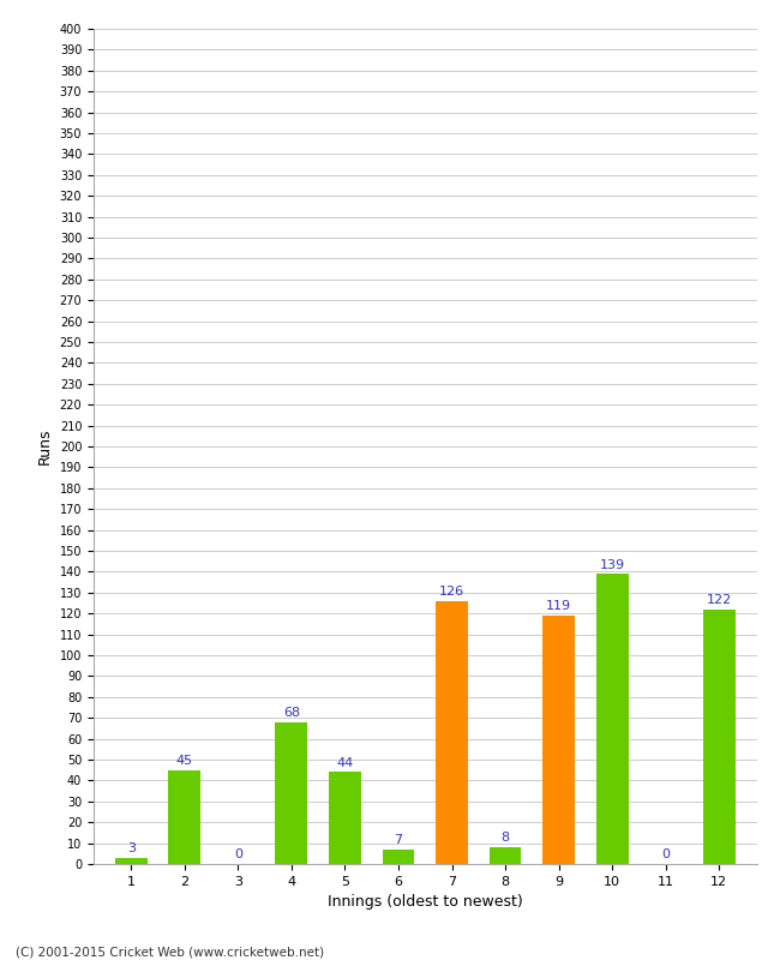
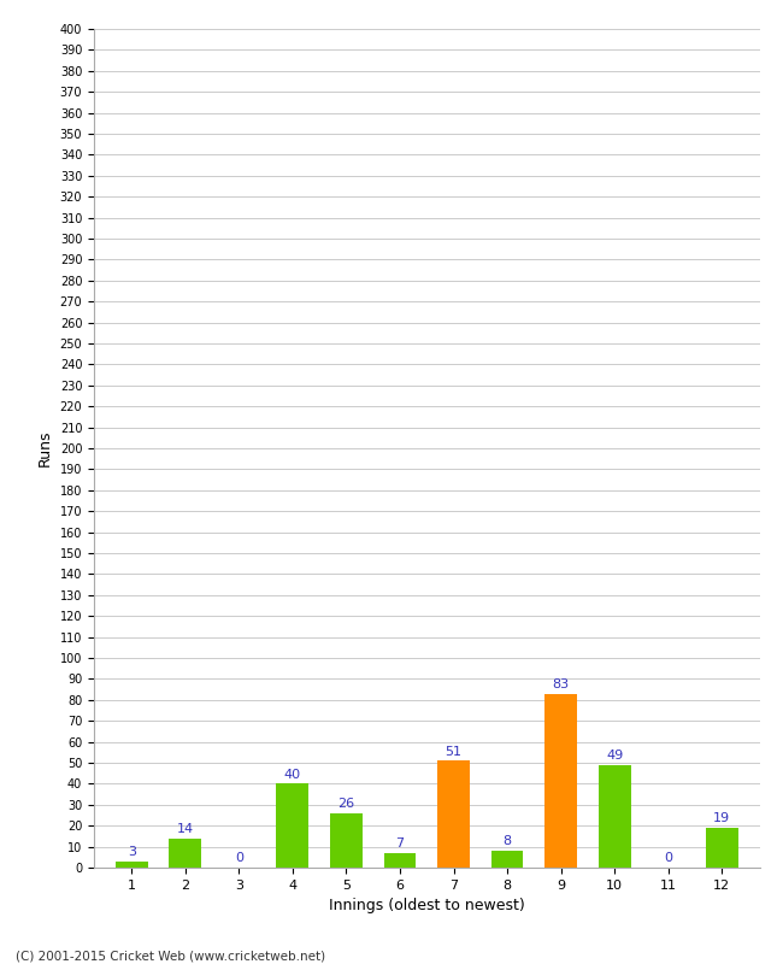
2: 45 -> 14
4: 68 -> 40
5: 44 -> 26
7: 126 -> 51
9: 119 -> 83
10: 139 -> 49
12: 122 -> 19
